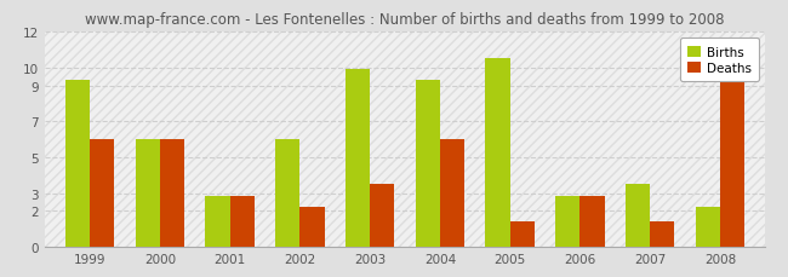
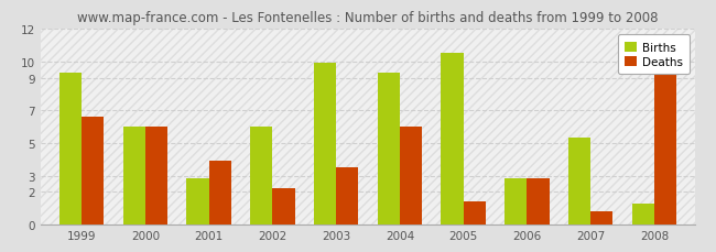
Deaths/1999: 6.0 -> 6.6
Deaths/2001: 2.8 -> 3.9
Births/2007: 3.5 -> 5.3
Deaths/2007: 1.4 -> 0.8
Births/2008: 2.2 -> 1.3
